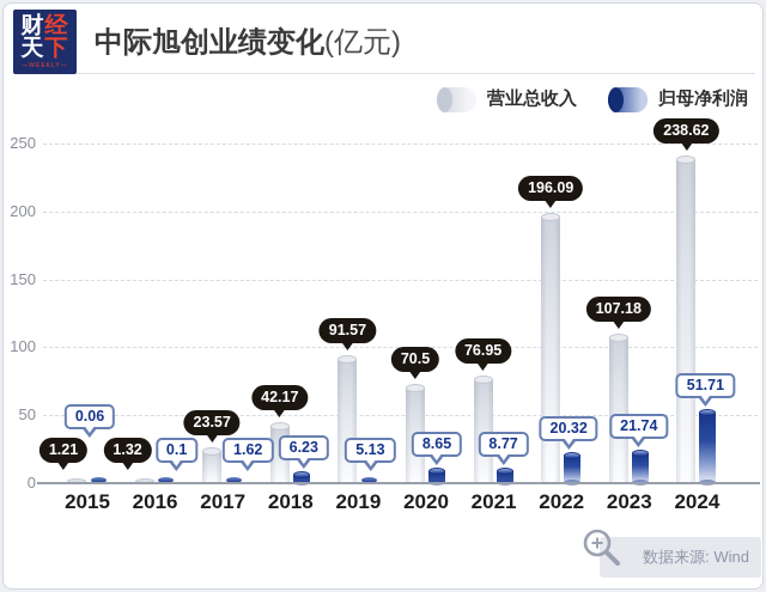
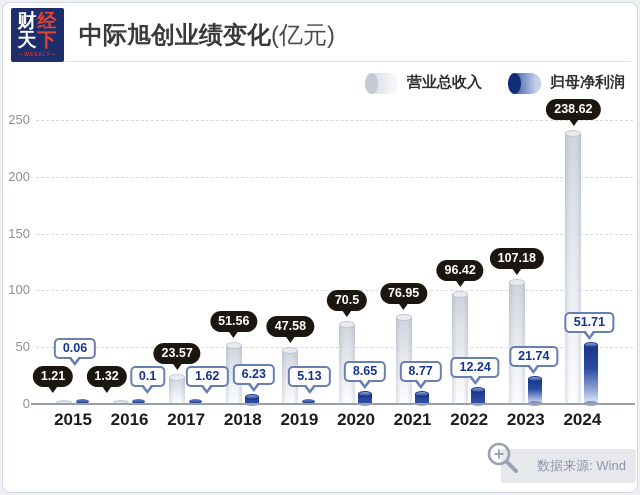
营业总收入/2018: 42.17 -> 51.56
营业总收入/2019: 91.57 -> 47.58
营业总收入/2022: 196.09 -> 96.42
归母净利润/2022: 20.32 -> 12.24
